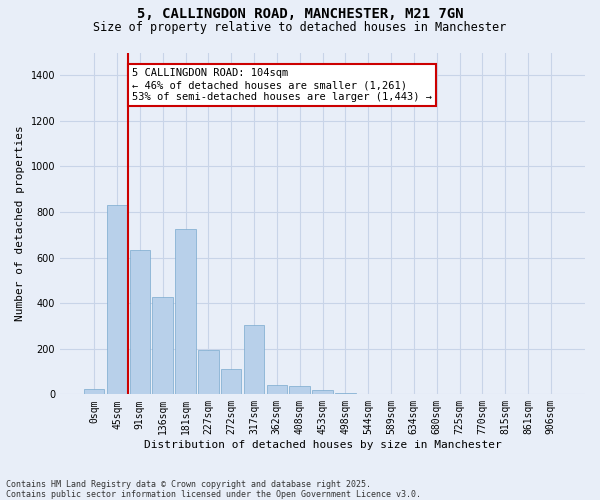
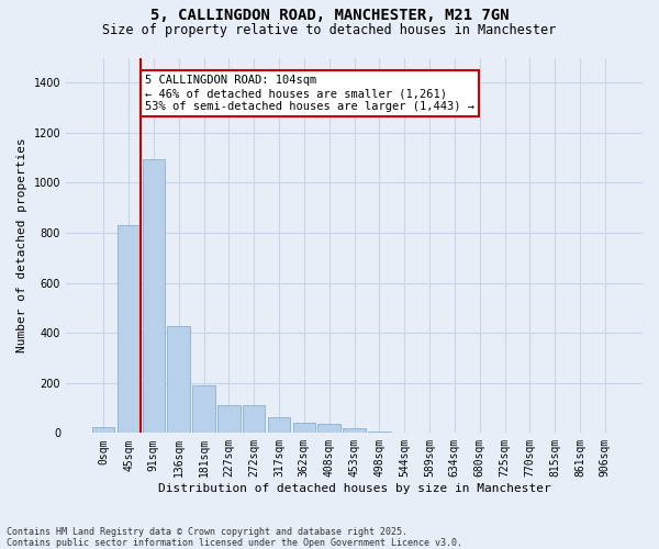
91sqm: 635 -> 1095
181sqm: 725 -> 190
227sqm: 195 -> 110
317sqm: 305 -> 65
